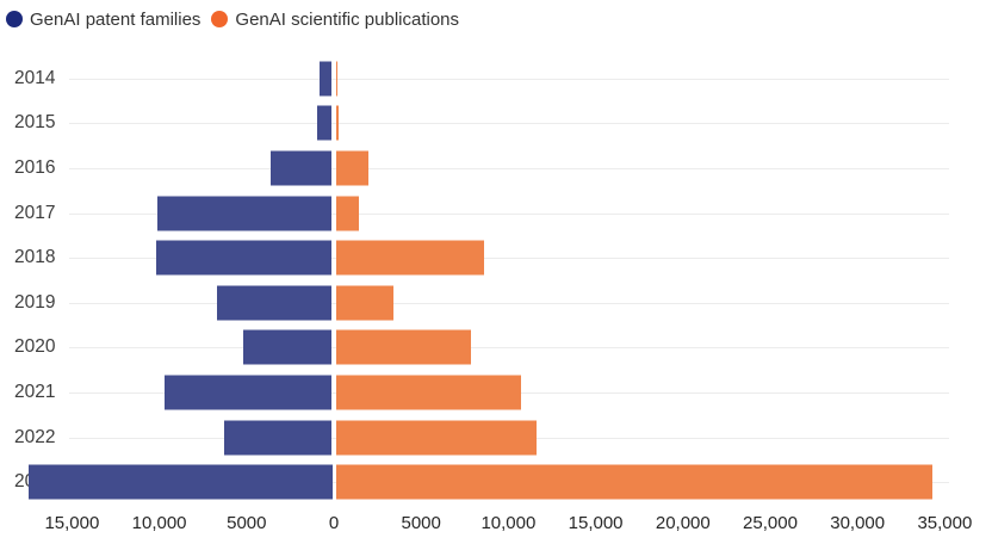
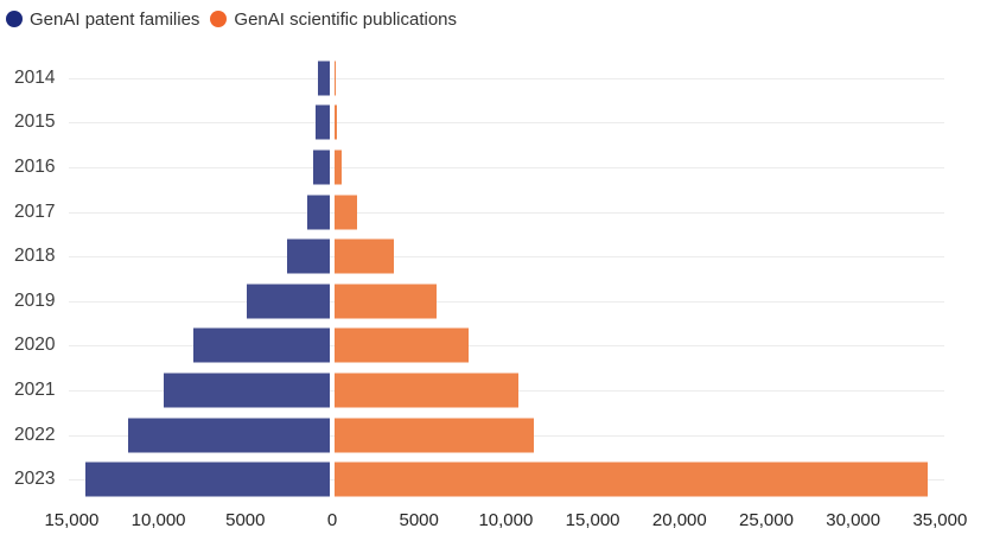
GenAI patent families/2016: 3500 -> 1000
GenAI scientific publications/2016: 1900 -> 400
GenAI patent families/2017: 10000 -> 1400
GenAI patent families/2018: 10100 -> 2500
GenAI scientific publications/2018: 8500 -> 3500
GenAI patent families/2019: 6600 -> 4800
GenAI scientific publications/2019: 3300 -> 5900
GenAI patent families/2020: 5100 -> 7900
GenAI patent families/2022: 6200 -> 11600
GenAI patent families/2023: 17400 -> 14100
